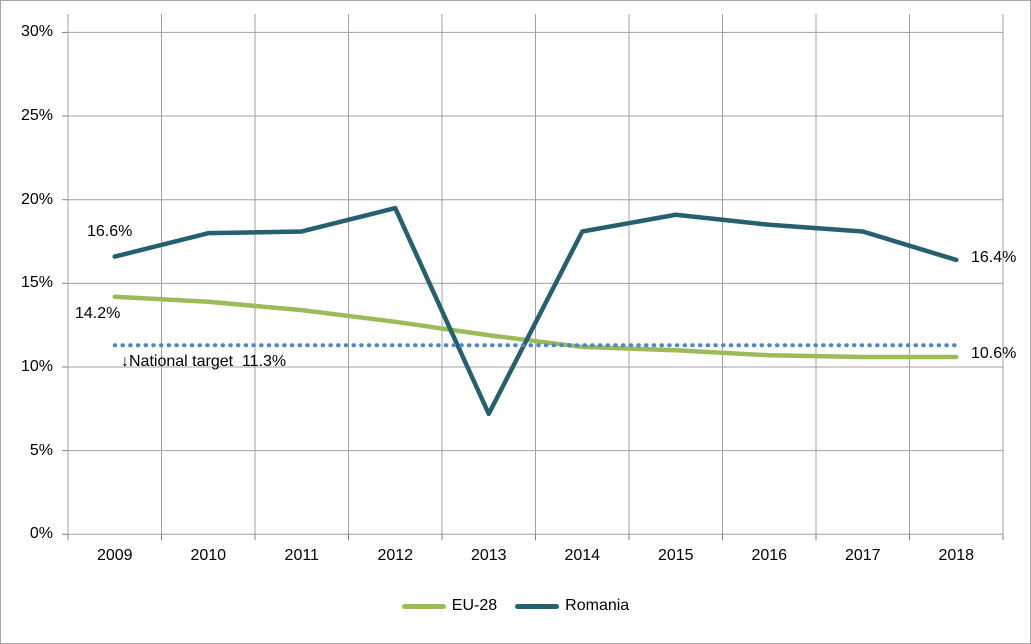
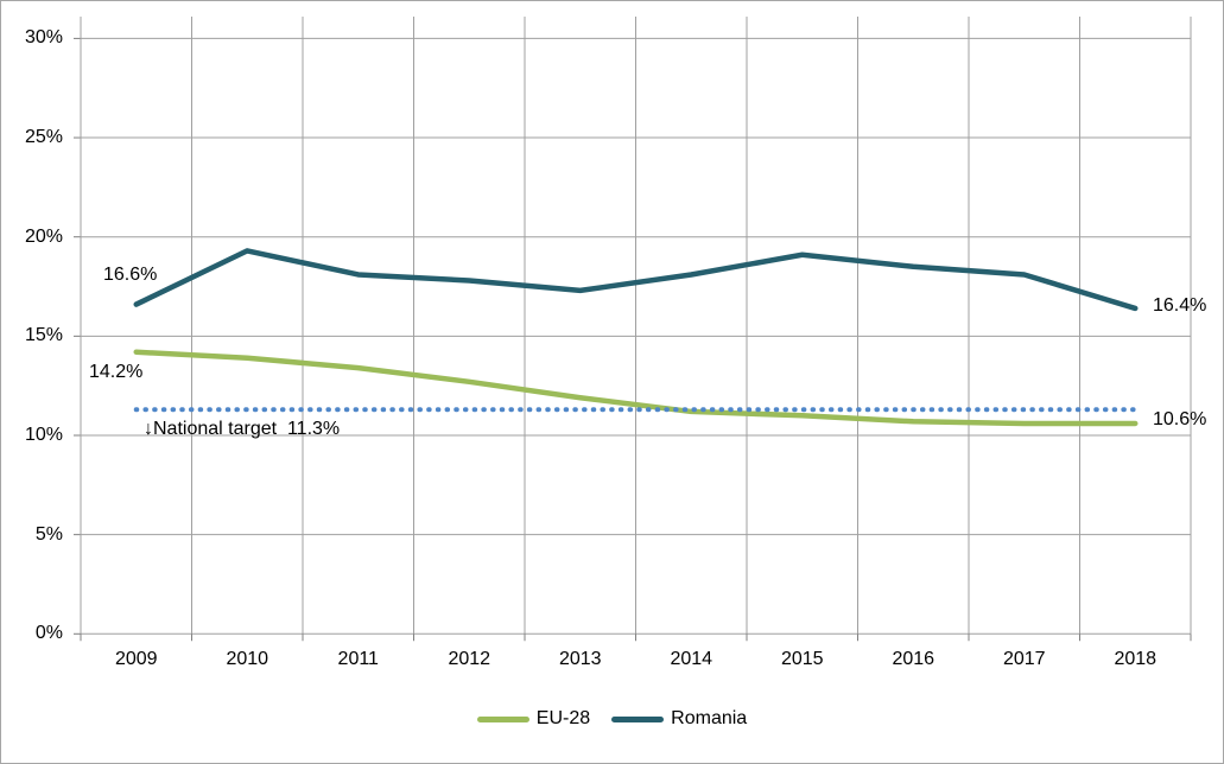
Romania/2010: 18.0% -> 19.3%
Romania/2012: 19.5% -> 17.8%
Romania/2013: 7.2% -> 17.3%
